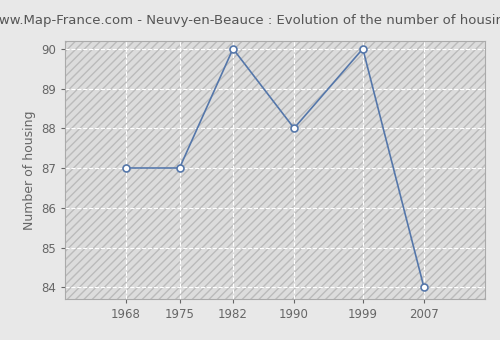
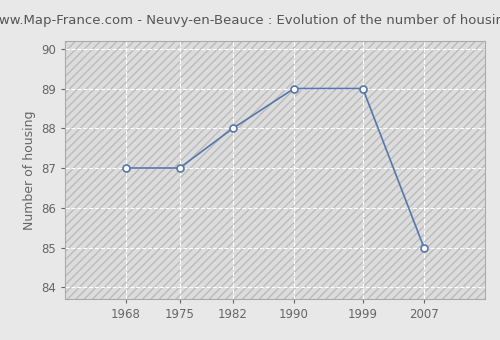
1982: 90 -> 88
1990: 88 -> 89
1999: 90 -> 89
2007: 84 -> 85
